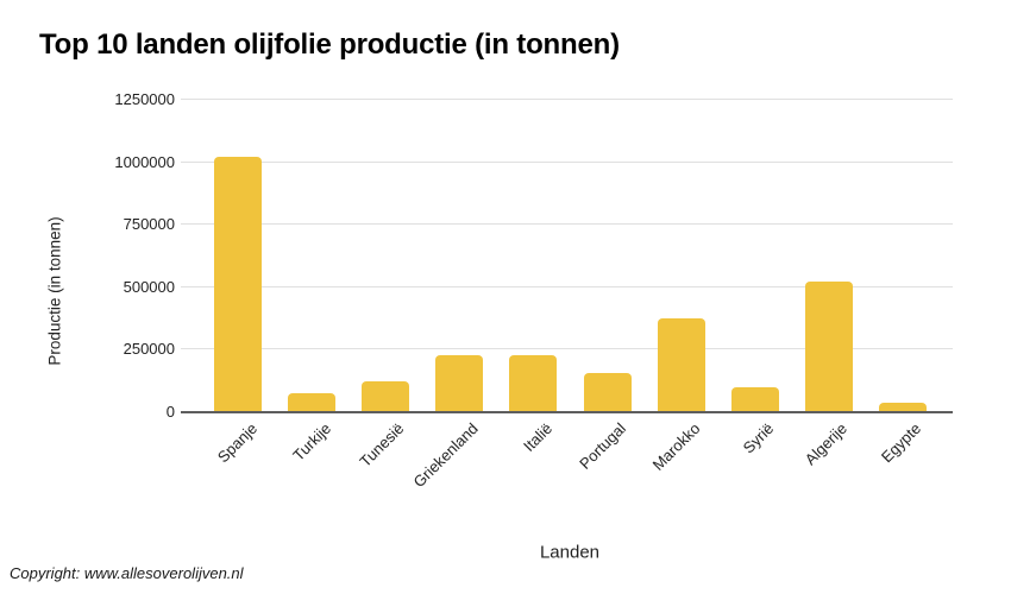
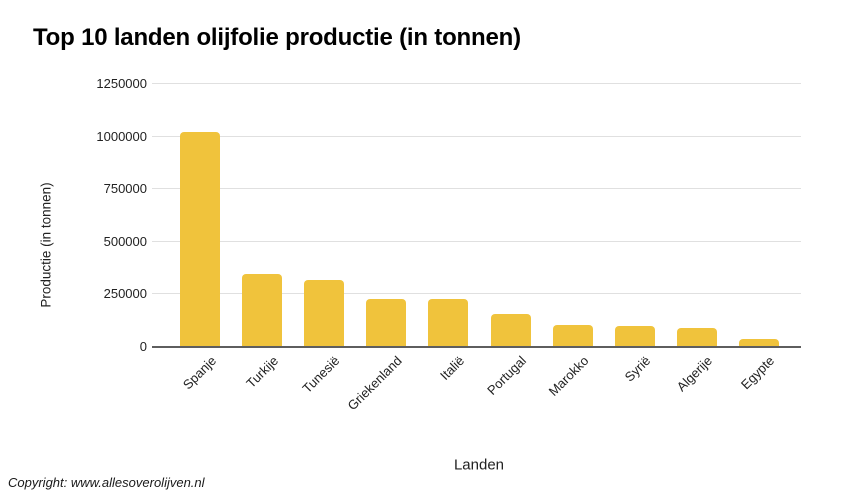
Turkije: 70000 -> 340000
Tunesië: 120000 -> 320000
Marokko: 370000 -> 100000
Algerije: 520000 -> 80000
